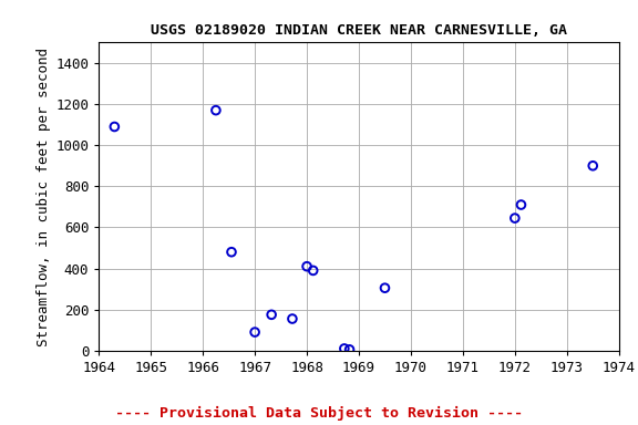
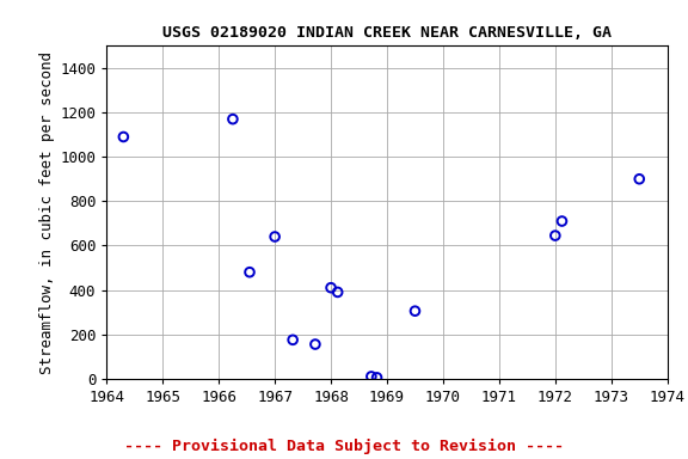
1967: 90 -> 640
